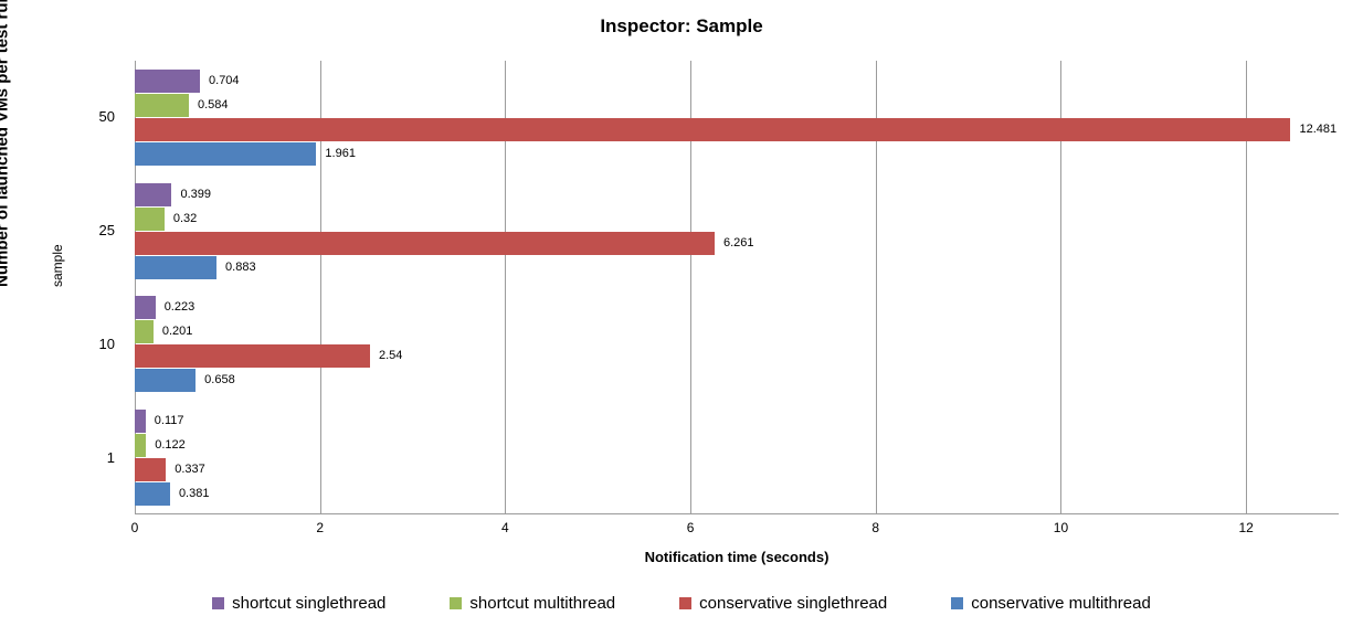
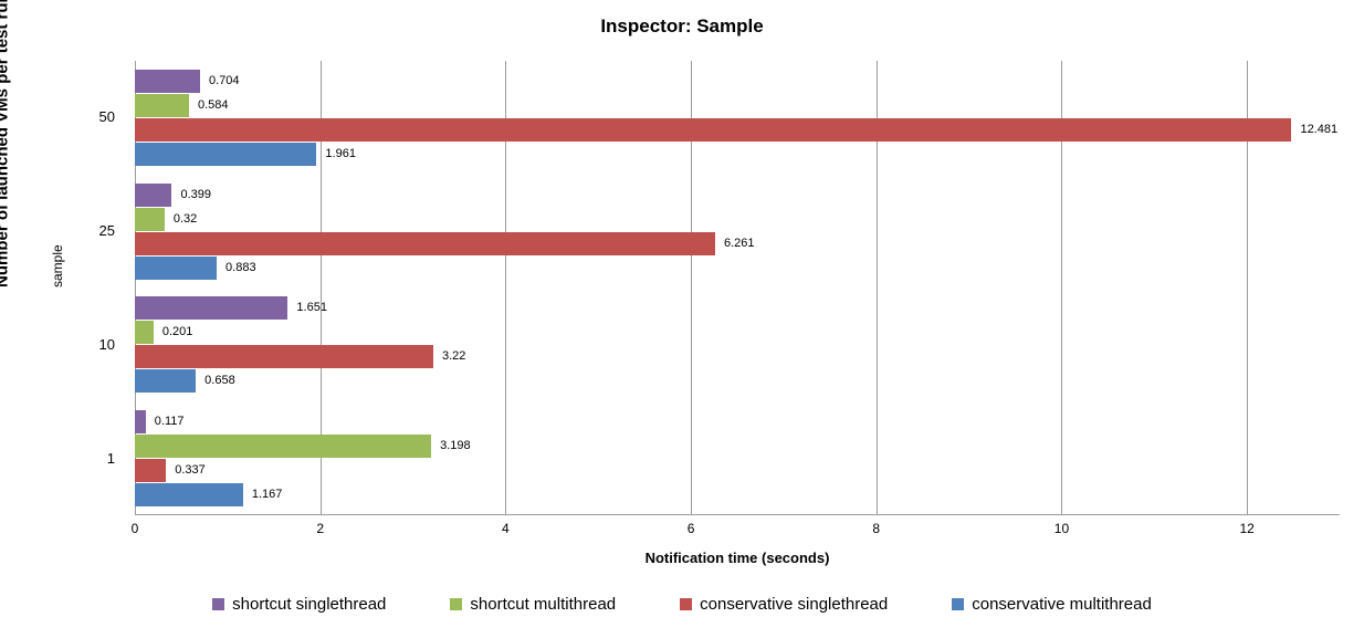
shortcut singlethread/10: 0.223 -> 1.651
conservative singlethread/10: 2.54 -> 3.22
shortcut multithread/1: 0.122 -> 3.198
conservative multithread/1: 0.381 -> 1.167
